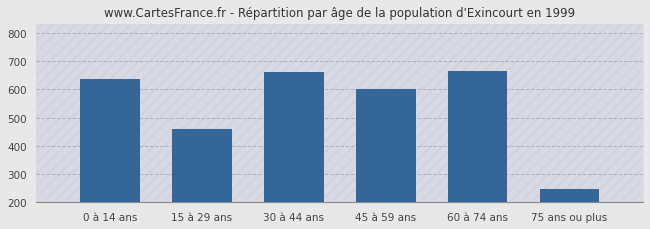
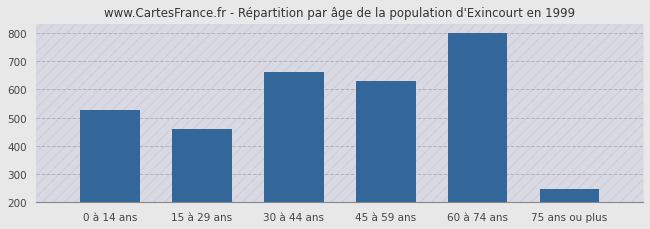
0 à 14 ans: 635 -> 525
45 à 59 ans: 600 -> 628
60 à 74 ans: 665 -> 800
